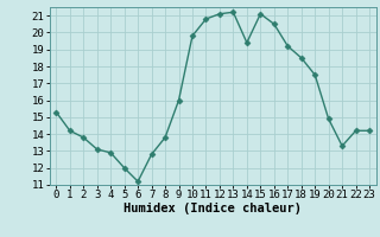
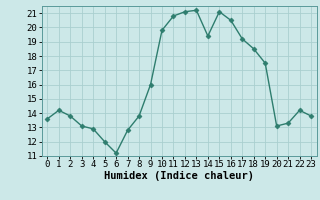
0: 15.3 -> 13.6
20: 14.9 -> 13.1
23: 14.2 -> 13.8
